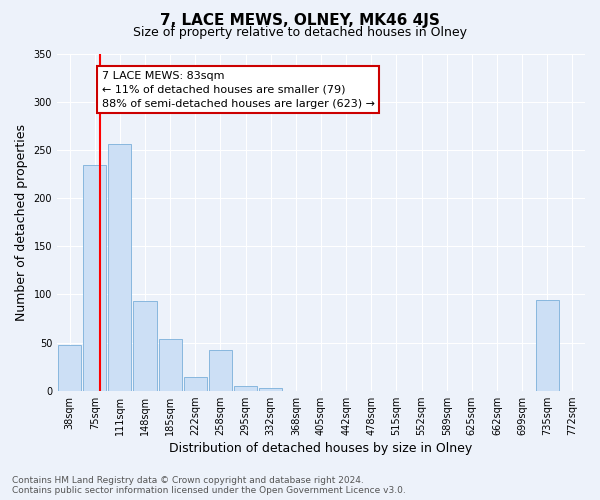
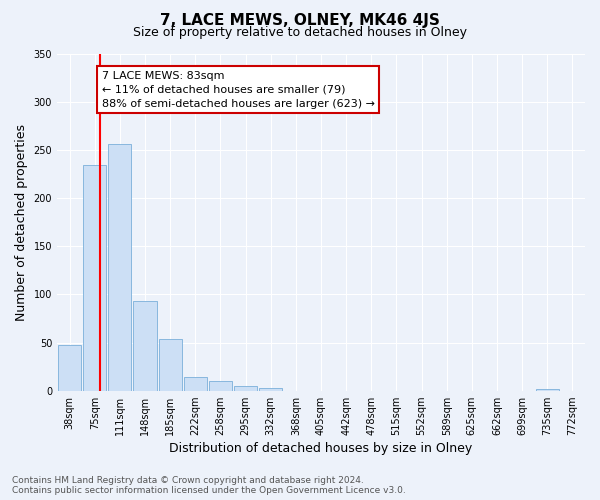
258sqm: 42 -> 10
735sqm: 94 -> 2
